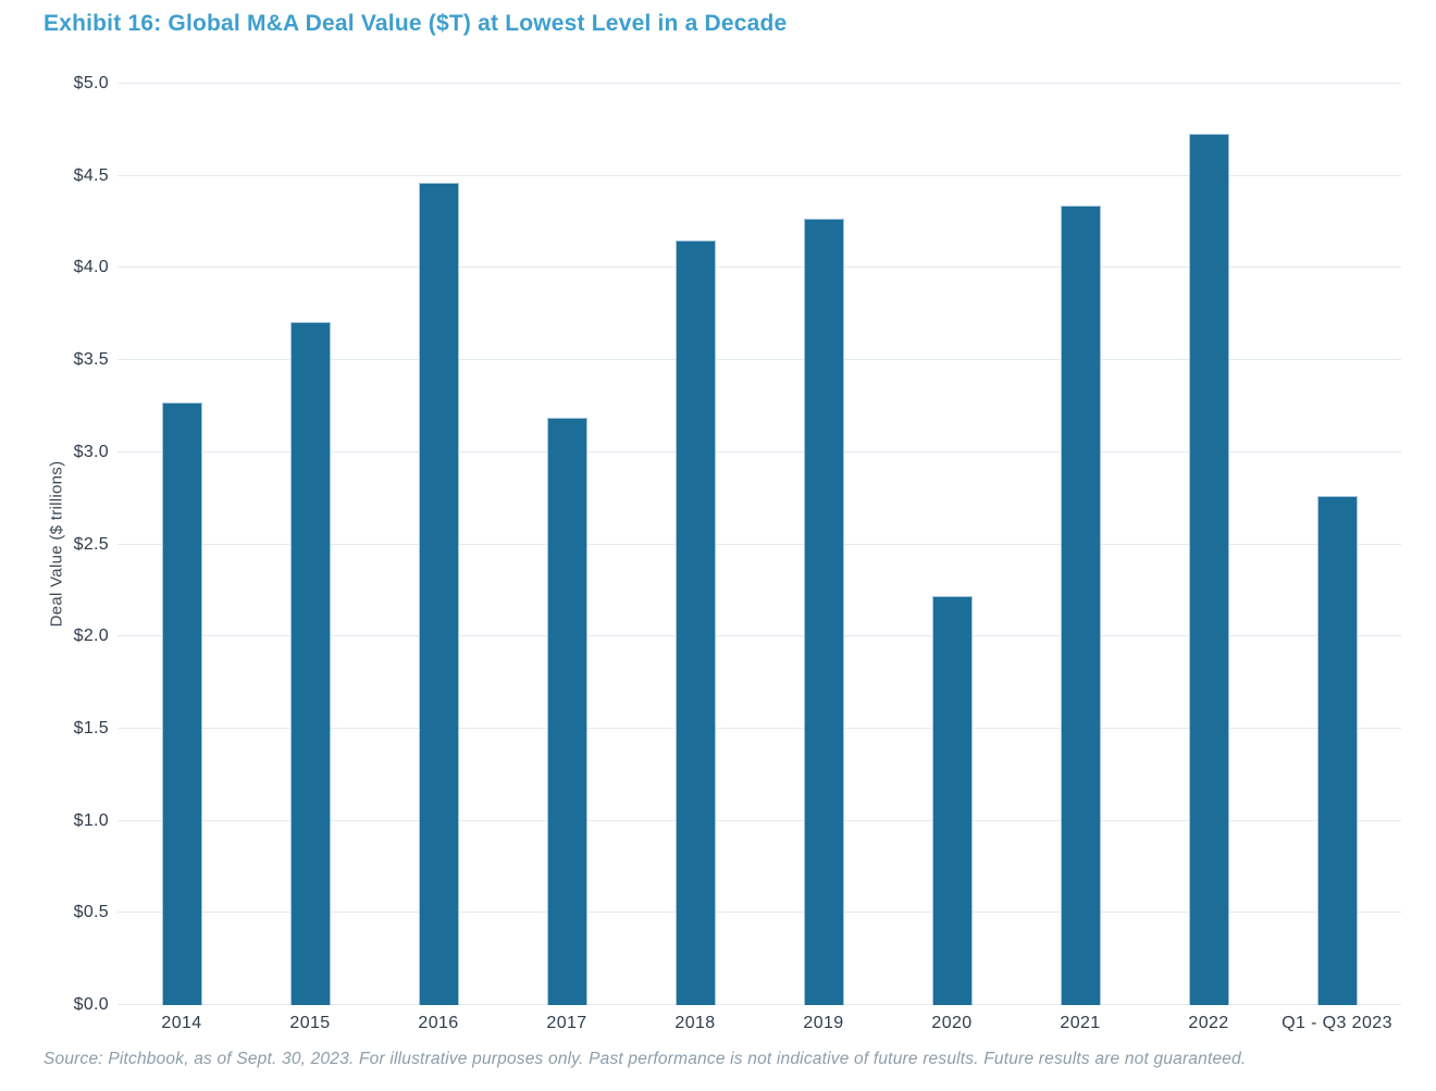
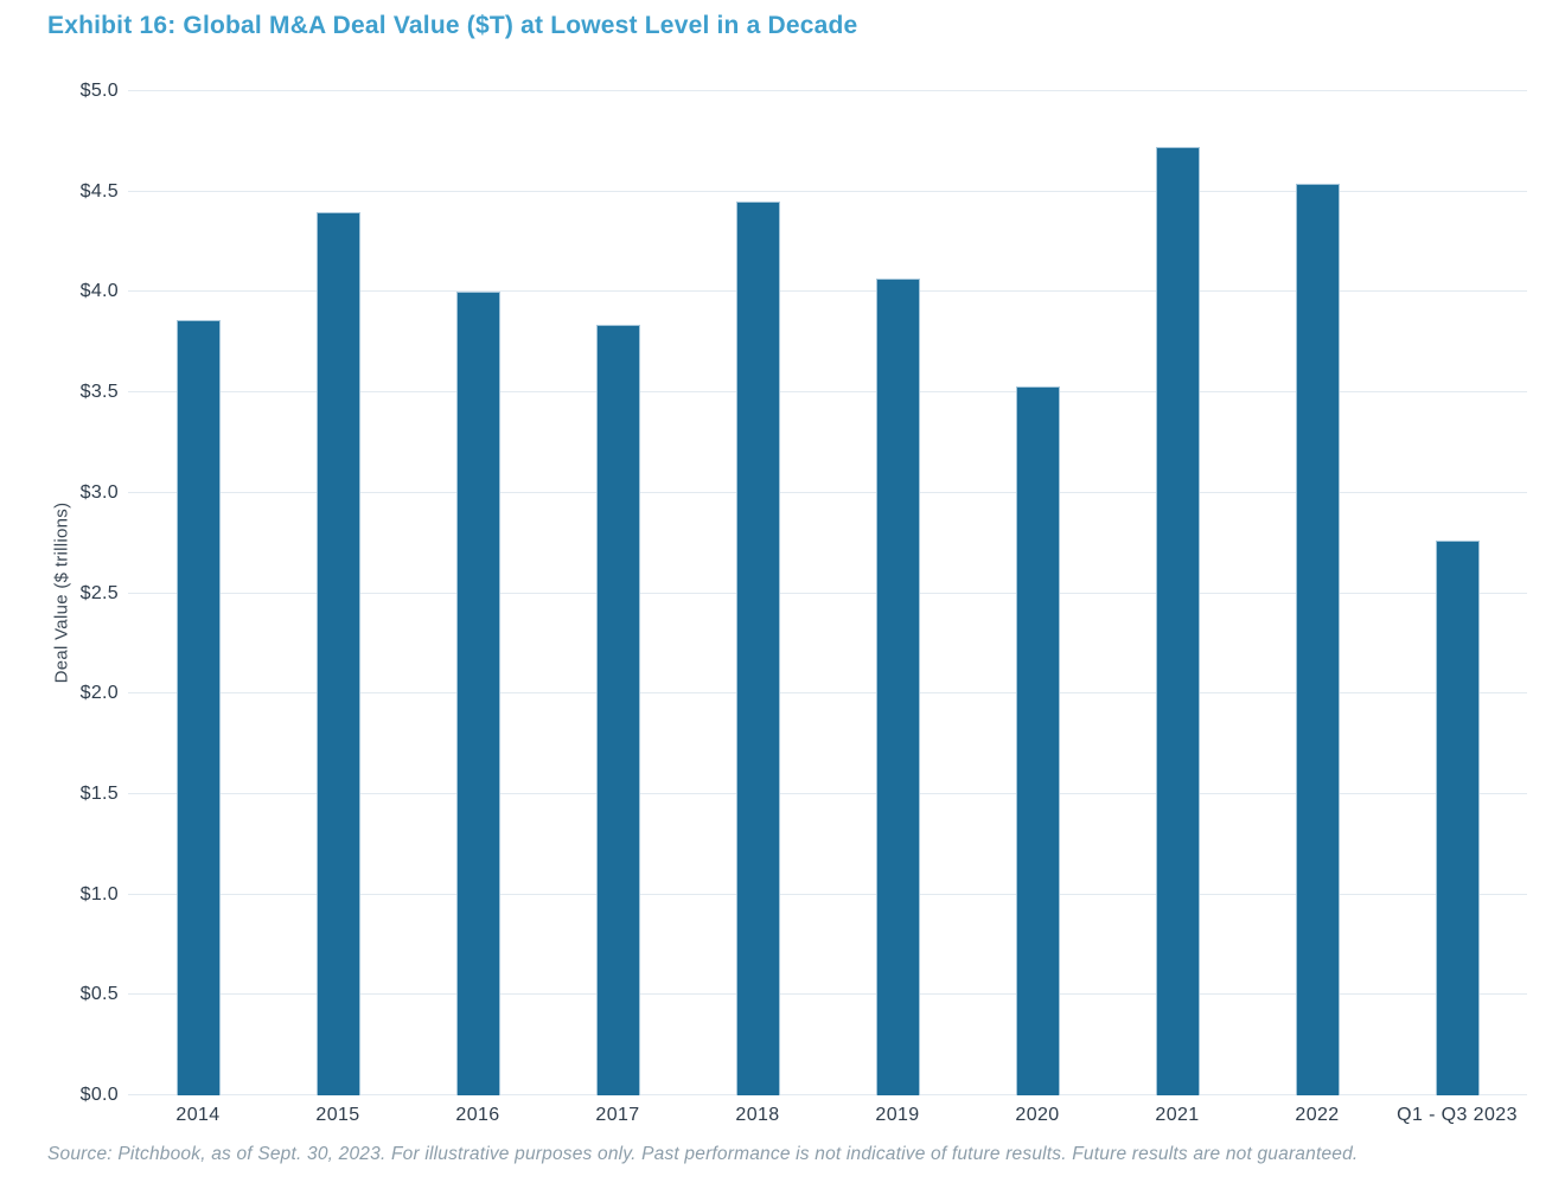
2014: $3.27 -> $3.86
2015: $3.71 -> $4.40
2016: $4.46 -> $4.00
2017: $3.19 -> $3.84
2018: $4.15 -> $4.45
2019: $4.27 -> $4.07
2020: $2.22 -> $3.53
2021: $4.34 -> $4.72
2022: $4.73 -> $4.54
